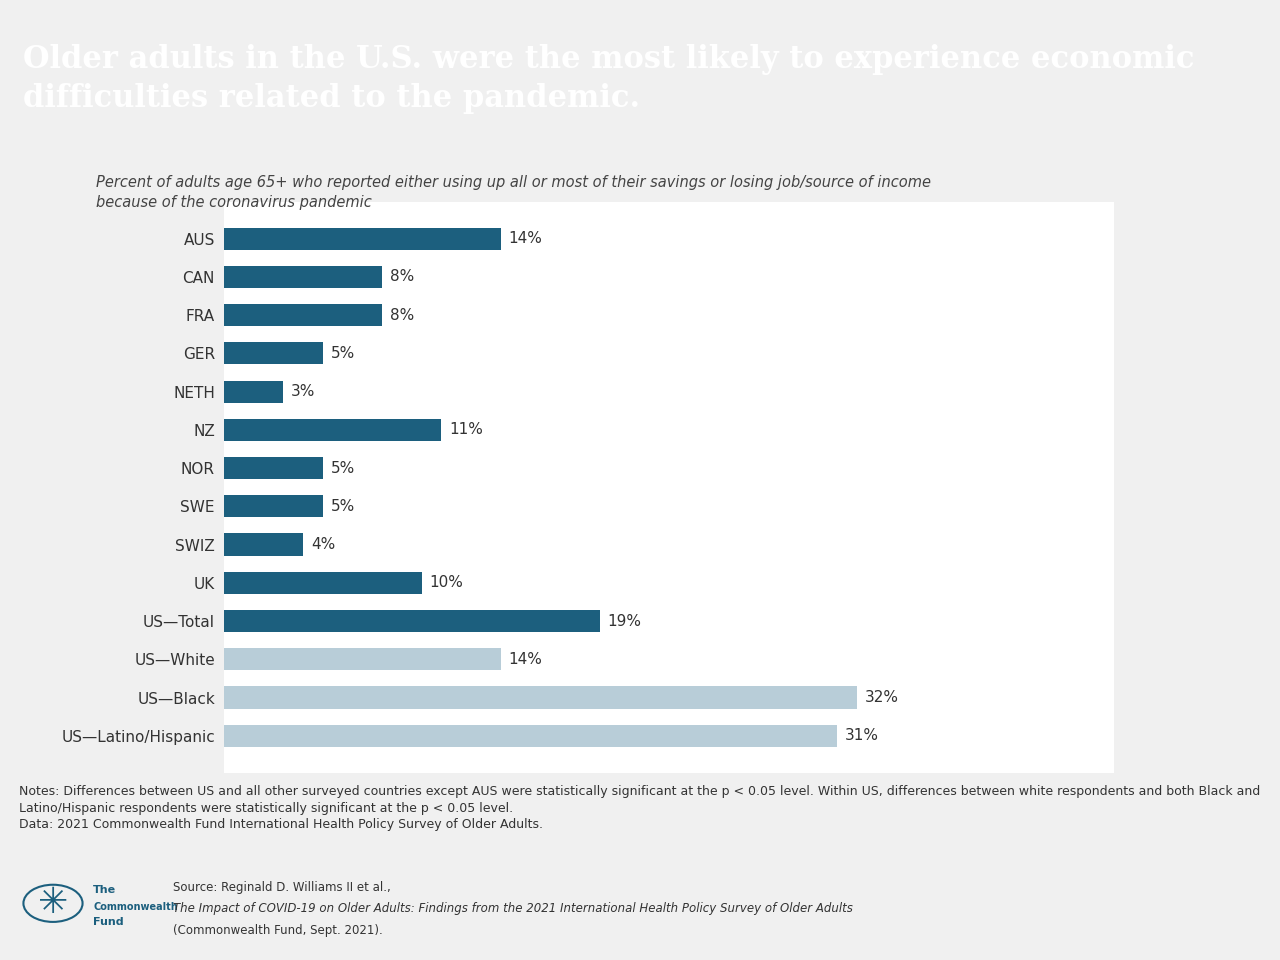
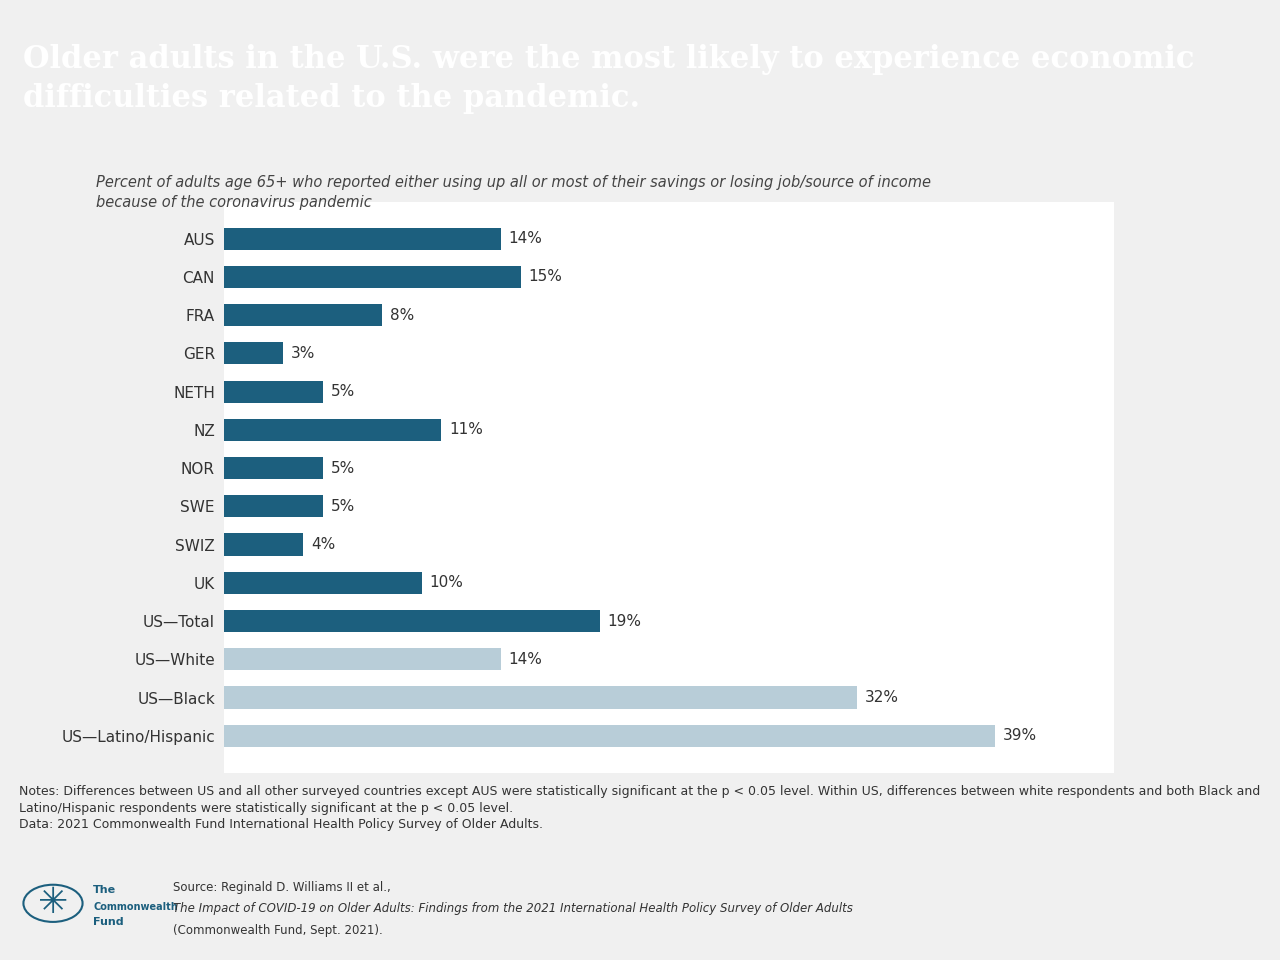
CAN: 8% -> 15%
GER: 5% -> 3%
NETH: 3% -> 5%
US—Latino/Hispanic: 31% -> 39%
